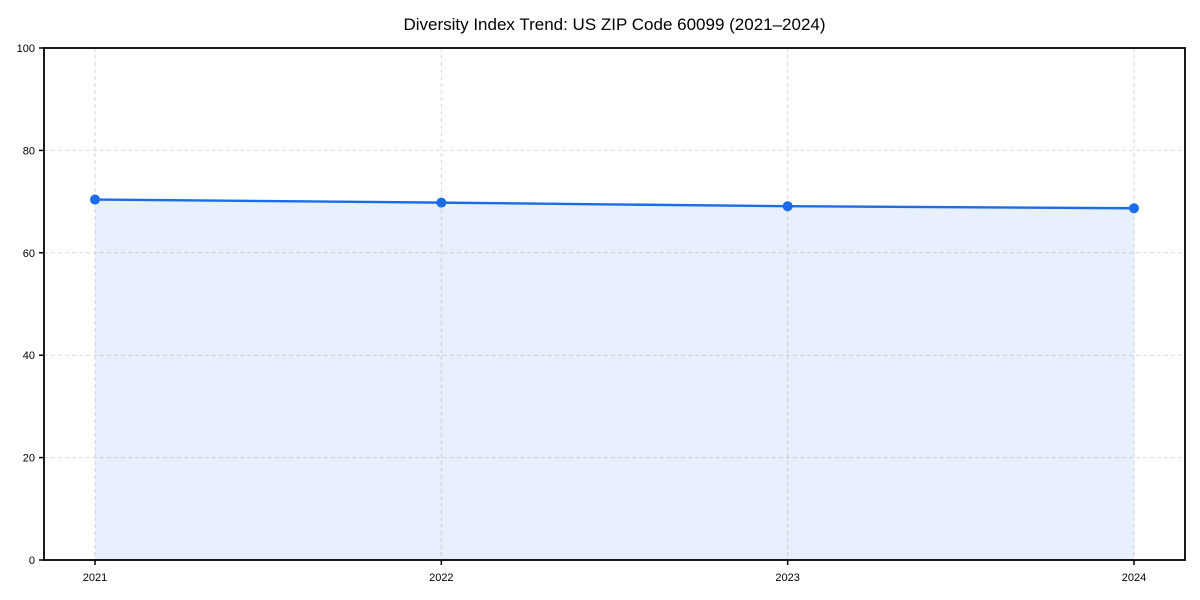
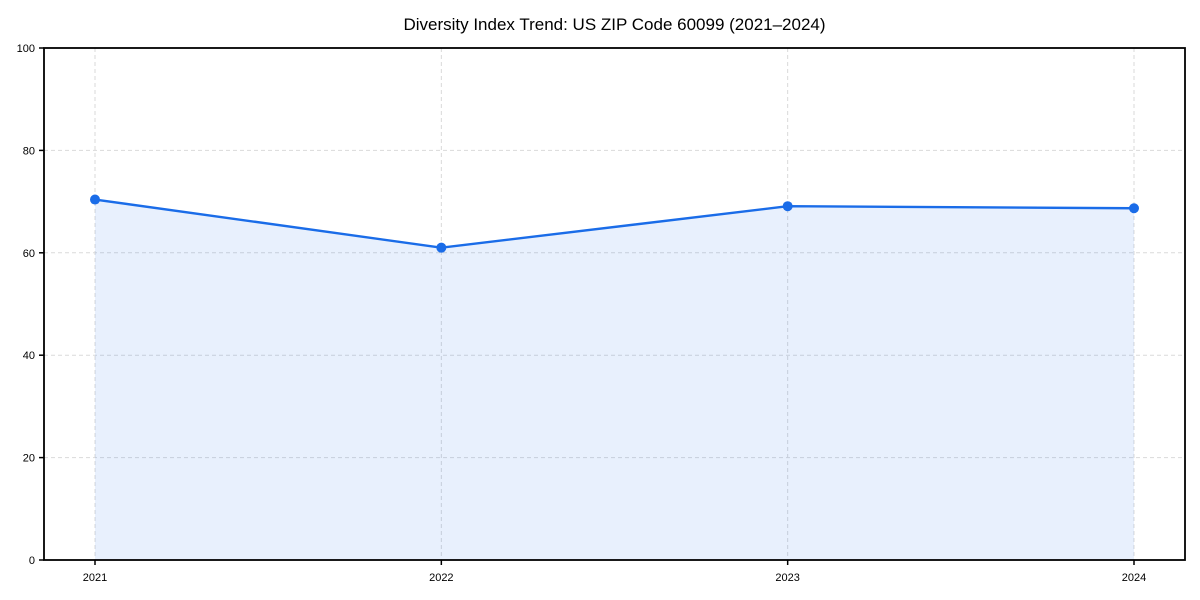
2022: 70 -> 61
